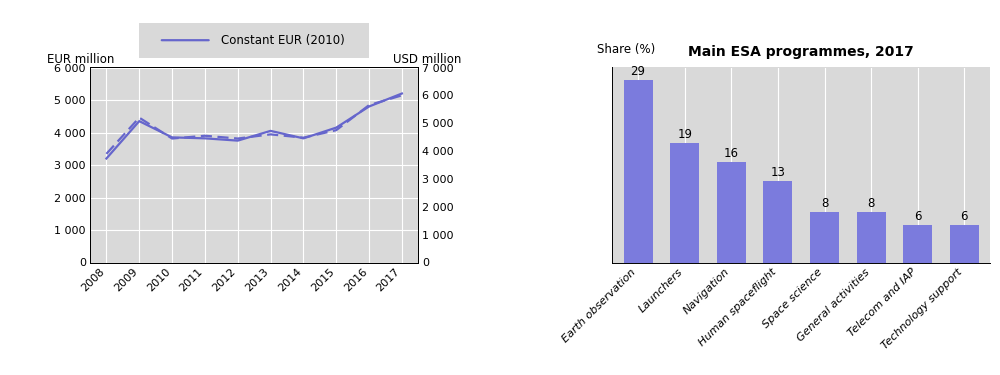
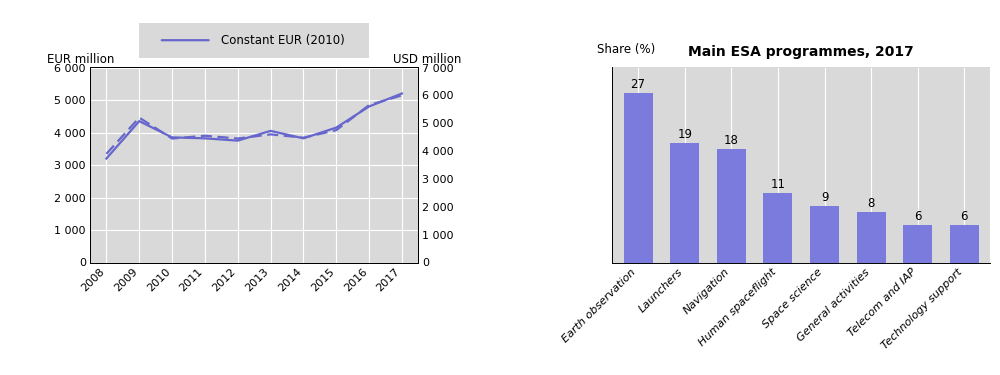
Main ESA programmes, 2017/Earth observation: 29 -> 27
Main ESA programmes, 2017/Navigation: 16 -> 18
Main ESA programmes, 2017/Human spaceflight: 13 -> 11
Main ESA programmes, 2017/Space science: 8 -> 9
